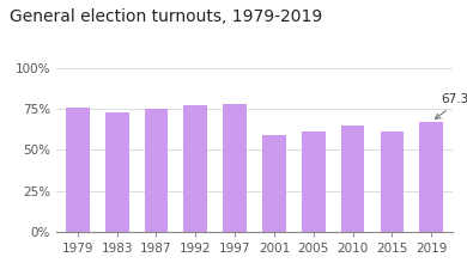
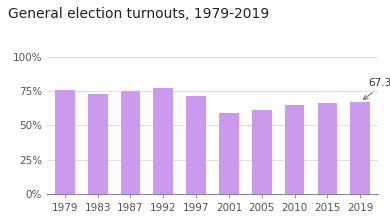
1997: 78% -> 71%
2015: 61% -> 66%
